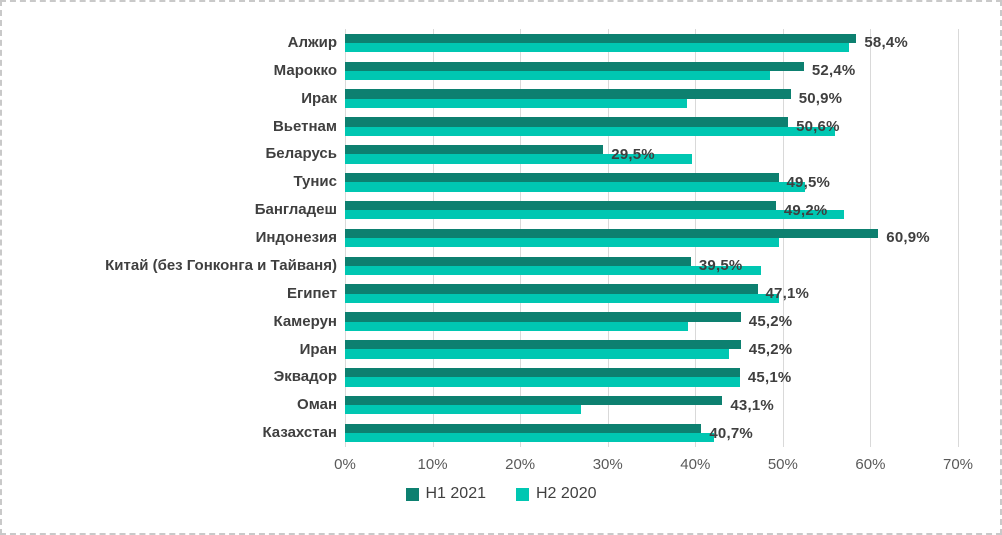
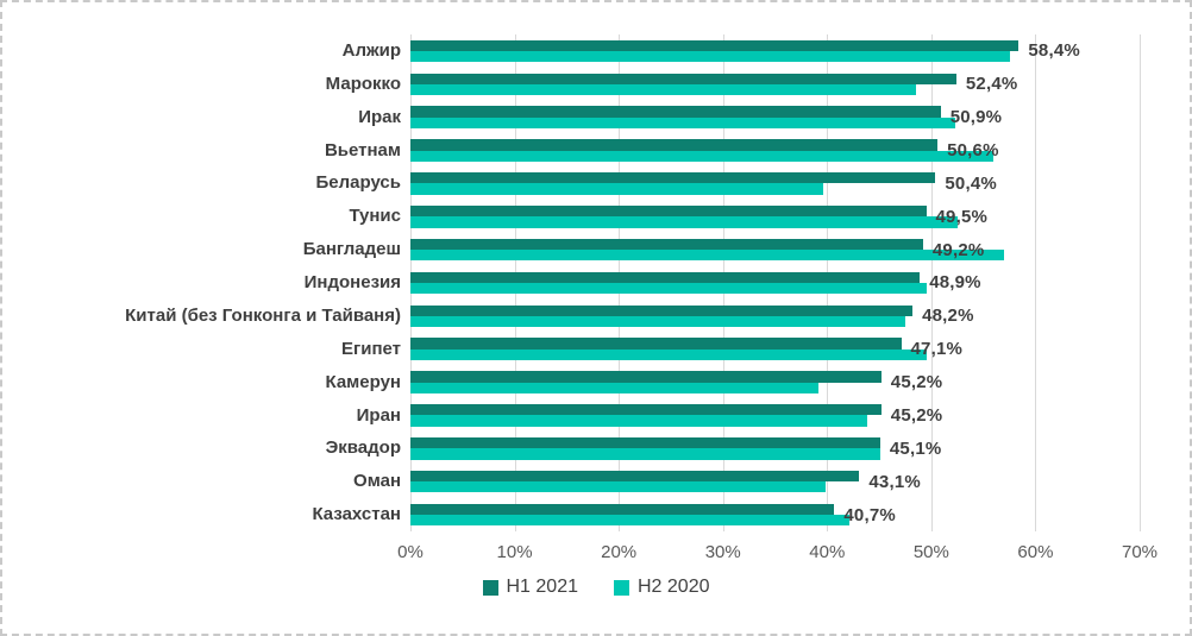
H2 2020/Ирак: 39% -> 52%
H1 2021/Беларусь: 29,5% -> 50,4%
H1 2021/Индонезия: 60,9% -> 48,9%
H1 2021/Китай (без Гонконга и Тайваня): 39,5% -> 48,2%
H2 2020/Оман: 27% -> 40%
